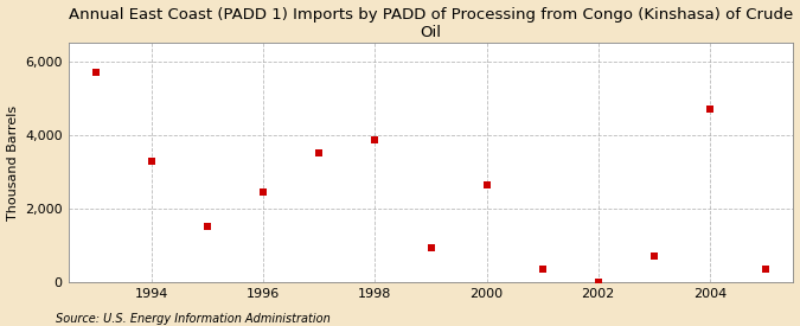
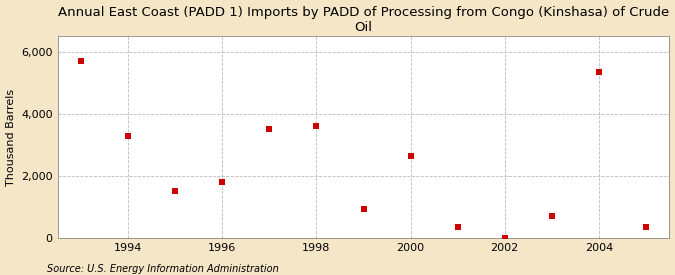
1996: 2,450 -> 1,800
1998: 3,850 -> 3,600
2004: 4,700 -> 5,350
